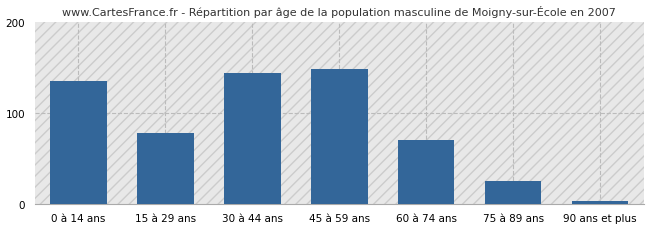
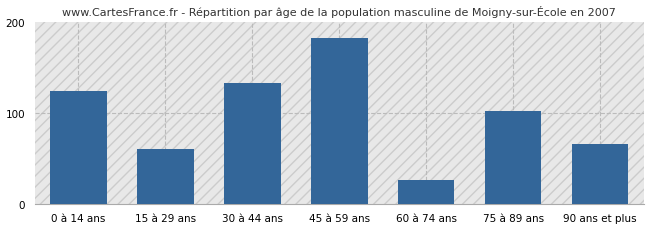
0 à 14 ans: 135 -> 124
15 à 29 ans: 78 -> 60
30 à 44 ans: 143 -> 132
45 à 59 ans: 148 -> 182
60 à 74 ans: 70 -> 26
75 à 89 ans: 25 -> 102
90 ans et plus: 3 -> 66
